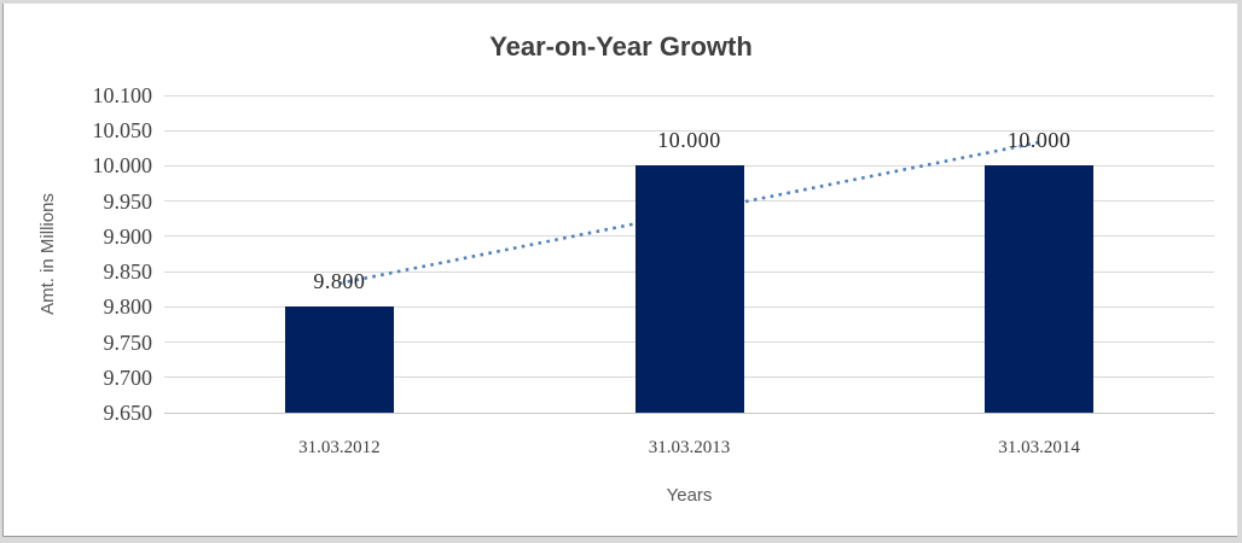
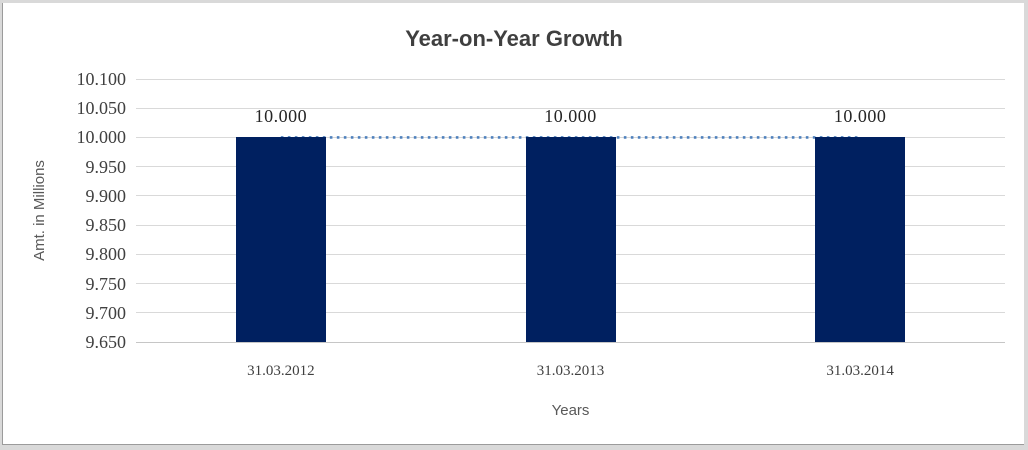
31.03.2012: 9.800 -> 10.000
